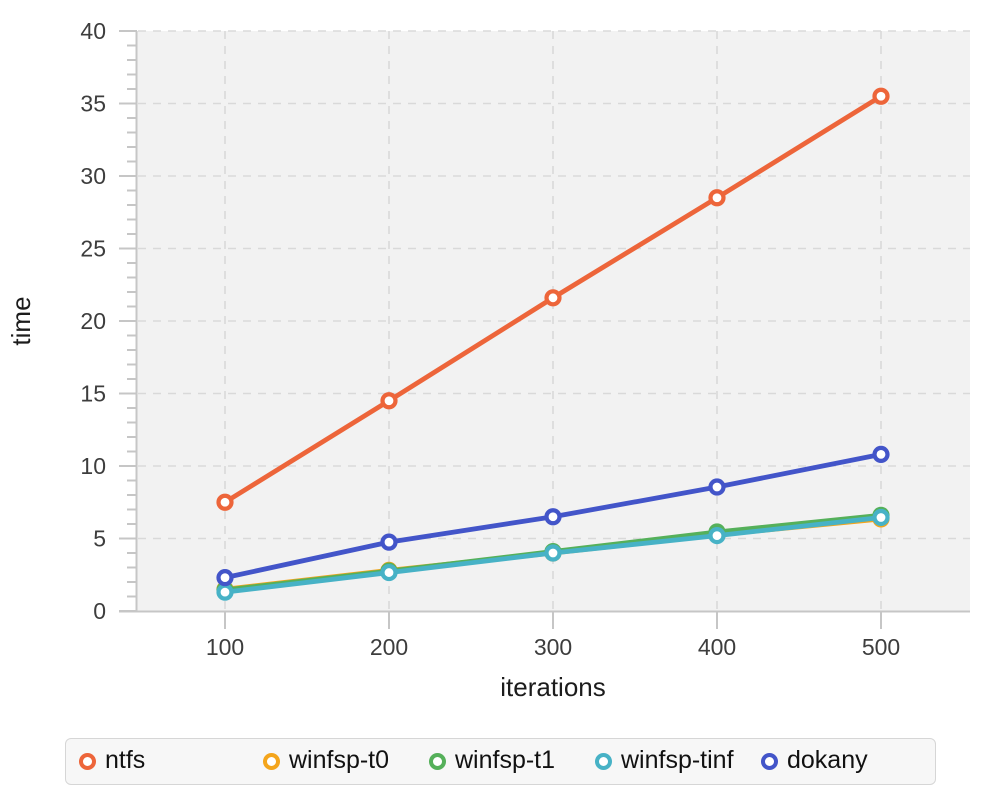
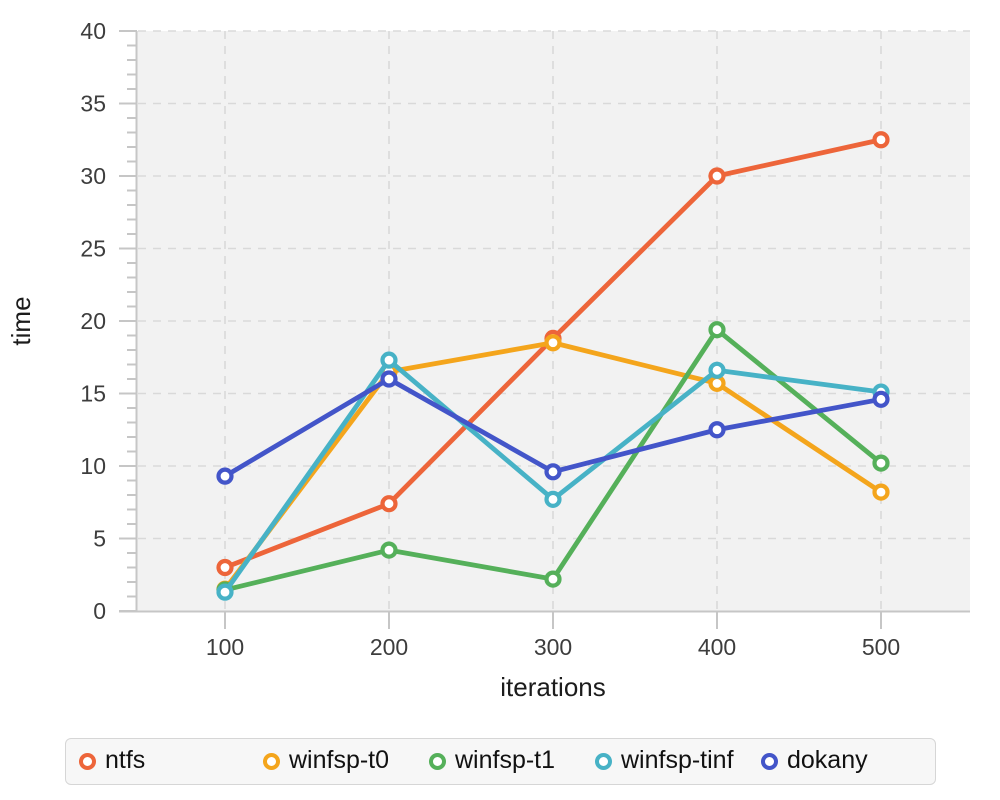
ntfs/100: 7.5 -> 3.0
dokany/100: 2.3 -> 9.3
ntfs/200: 14.5 -> 7.4
winfsp-t0/200: 2.8 -> 16.5
winfsp-t1/200: 2.8 -> 4.2
winfsp-tinf/200: 2.6 -> 17.3
dokany/200: 4.8 -> 16.0
ntfs/300: 21.6 -> 18.8
winfsp-t0/300: 4.0 -> 18.5
winfsp-t1/300: 4.1 -> 2.2
winfsp-tinf/300: 4.0 -> 7.7
dokany/300: 6.5 -> 9.6
ntfs/400: 28.5 -> 30.0
winfsp-t0/400: 5.2 -> 15.7
winfsp-t1/400: 5.5 -> 19.4
winfsp-tinf/400: 5.2 -> 16.6
dokany/400: 8.6 -> 12.5
ntfs/500: 35.5 -> 32.5
winfsp-t0/500: 6.3 -> 8.2
winfsp-t1/500: 6.6 -> 10.2
winfsp-tinf/500: 6.5 -> 15.1
dokany/500: 10.8 -> 14.6
